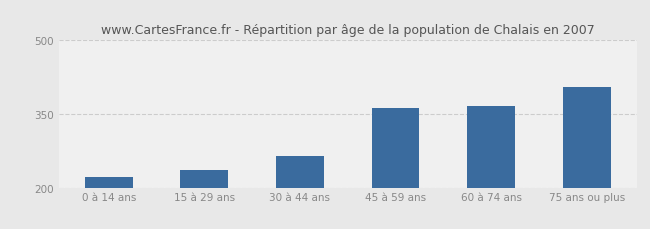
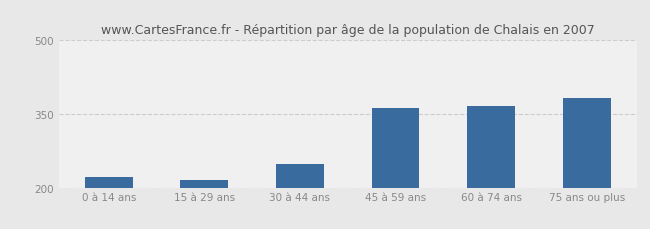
15 à 29 ans: 235 -> 215
30 à 44 ans: 265 -> 248
75 ans ou plus: 405 -> 383
